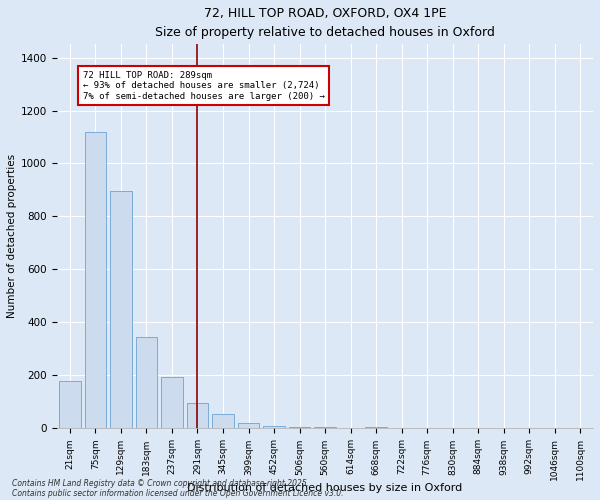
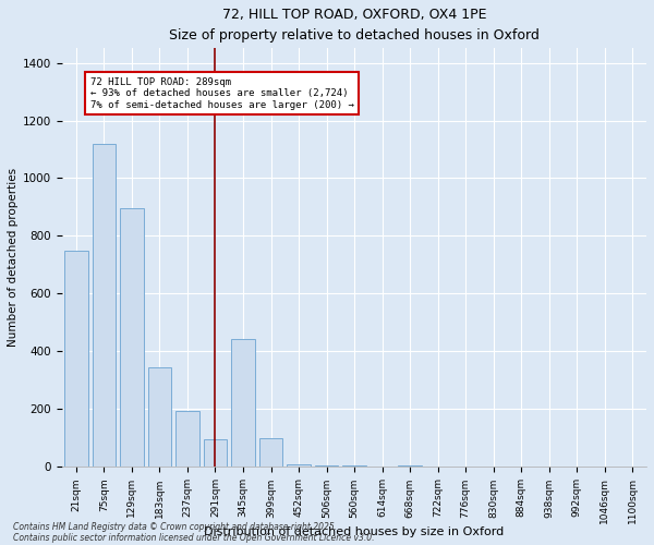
21sqm: 180 -> 750
345sqm: 55 -> 445
399sqm: 20 -> 100
